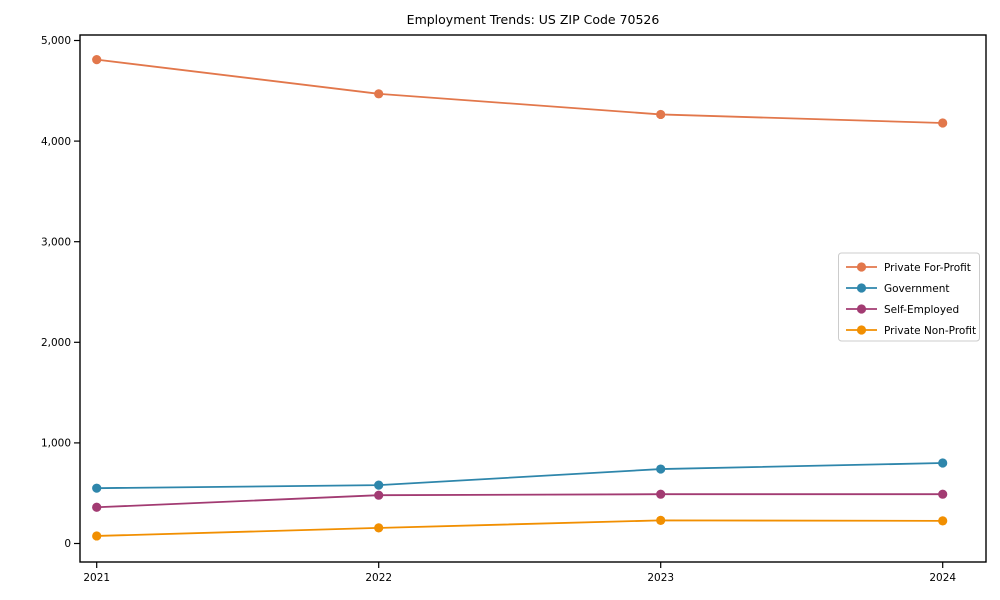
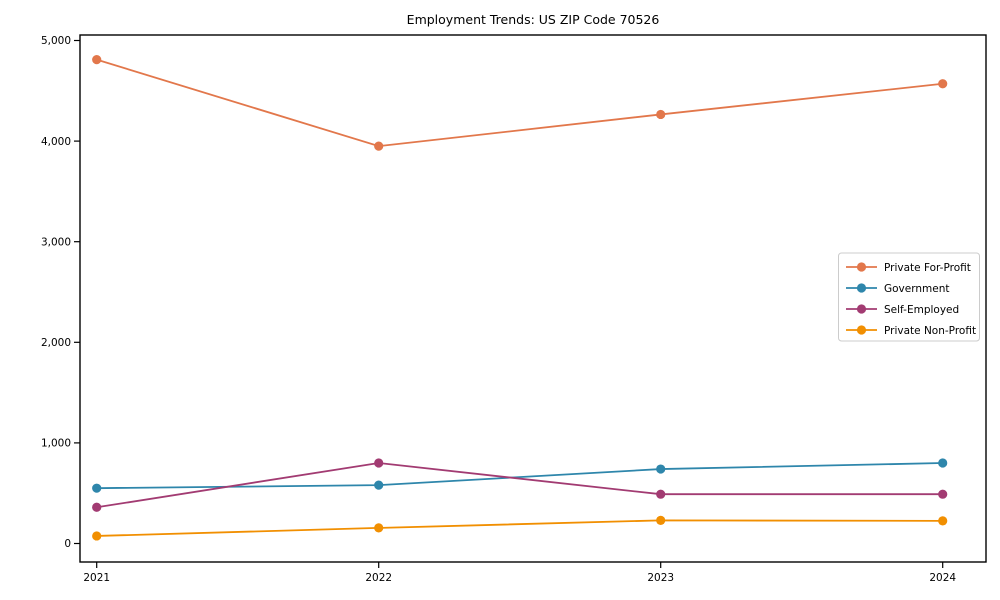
Private For-Profit/2022: 4470 -> 3950
Self-Employed/2022: 480 -> 800
Private For-Profit/2024: 4180 -> 4570
